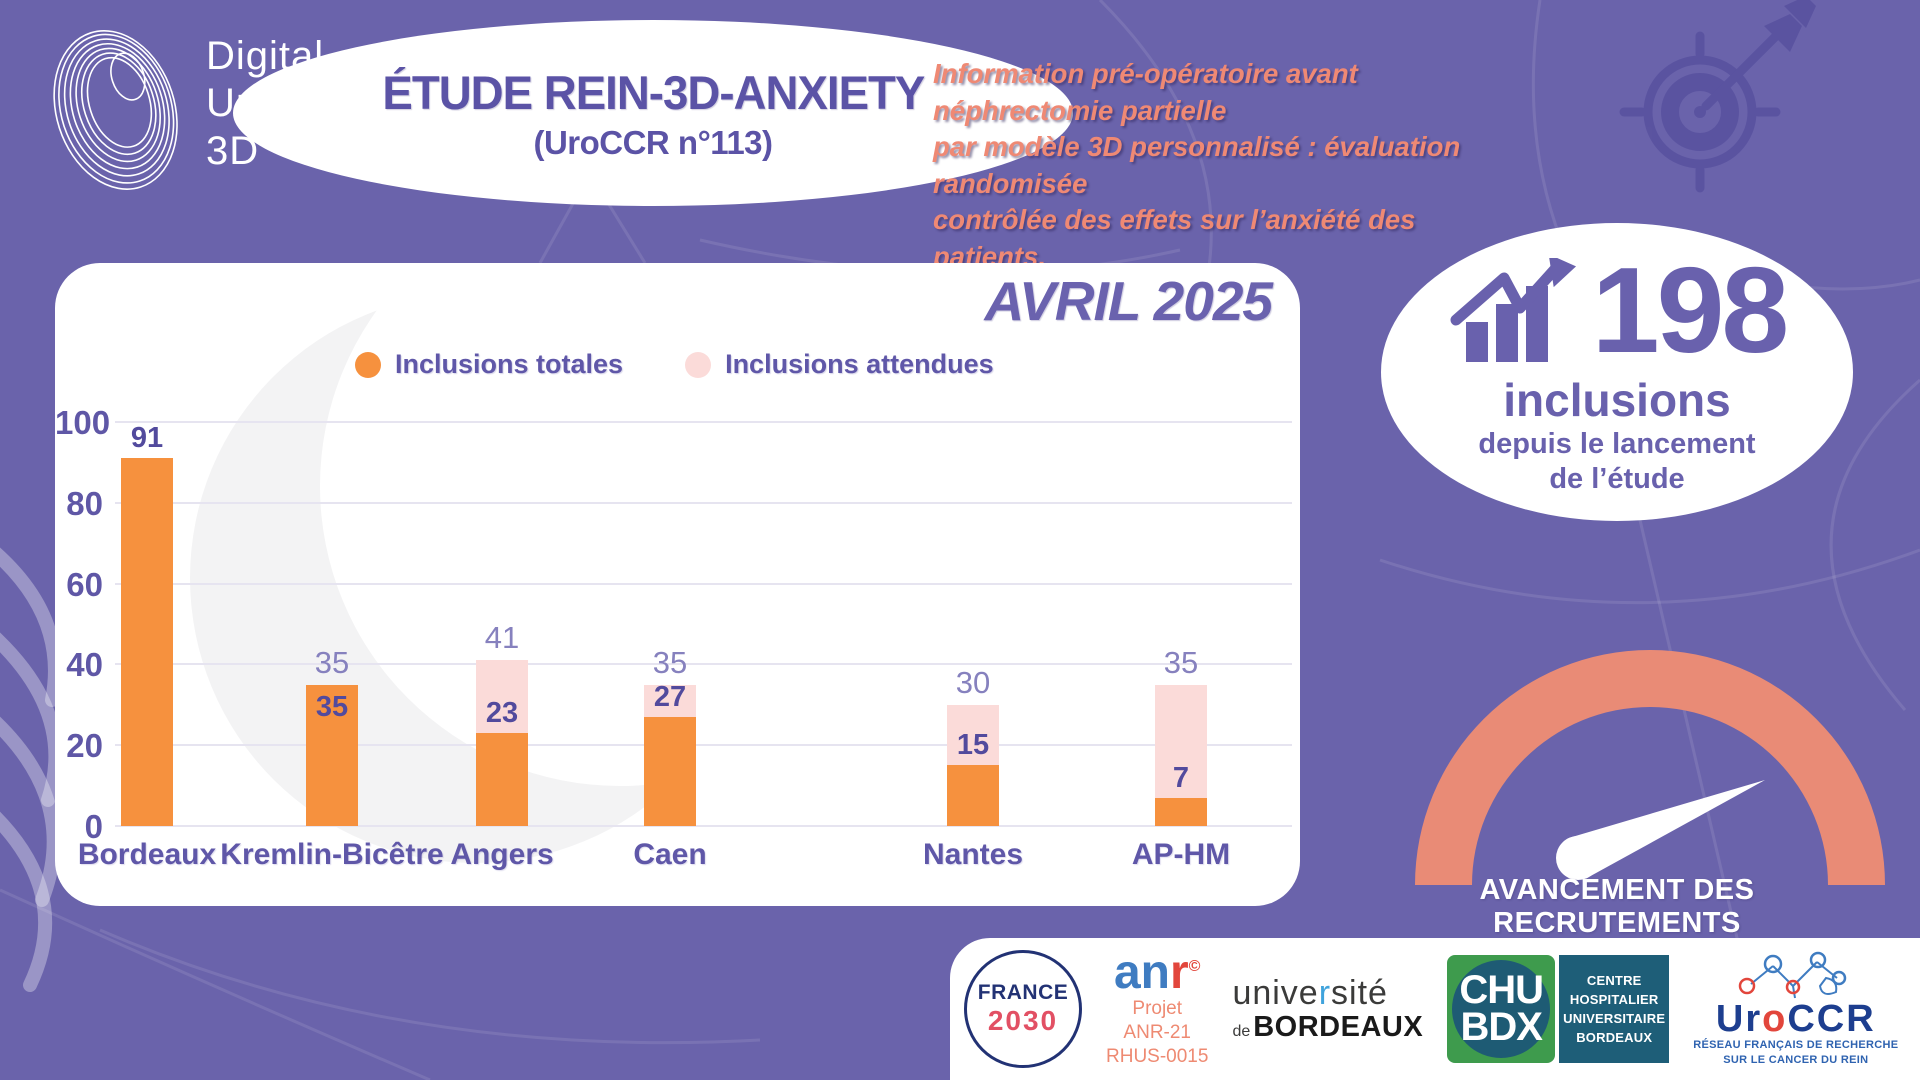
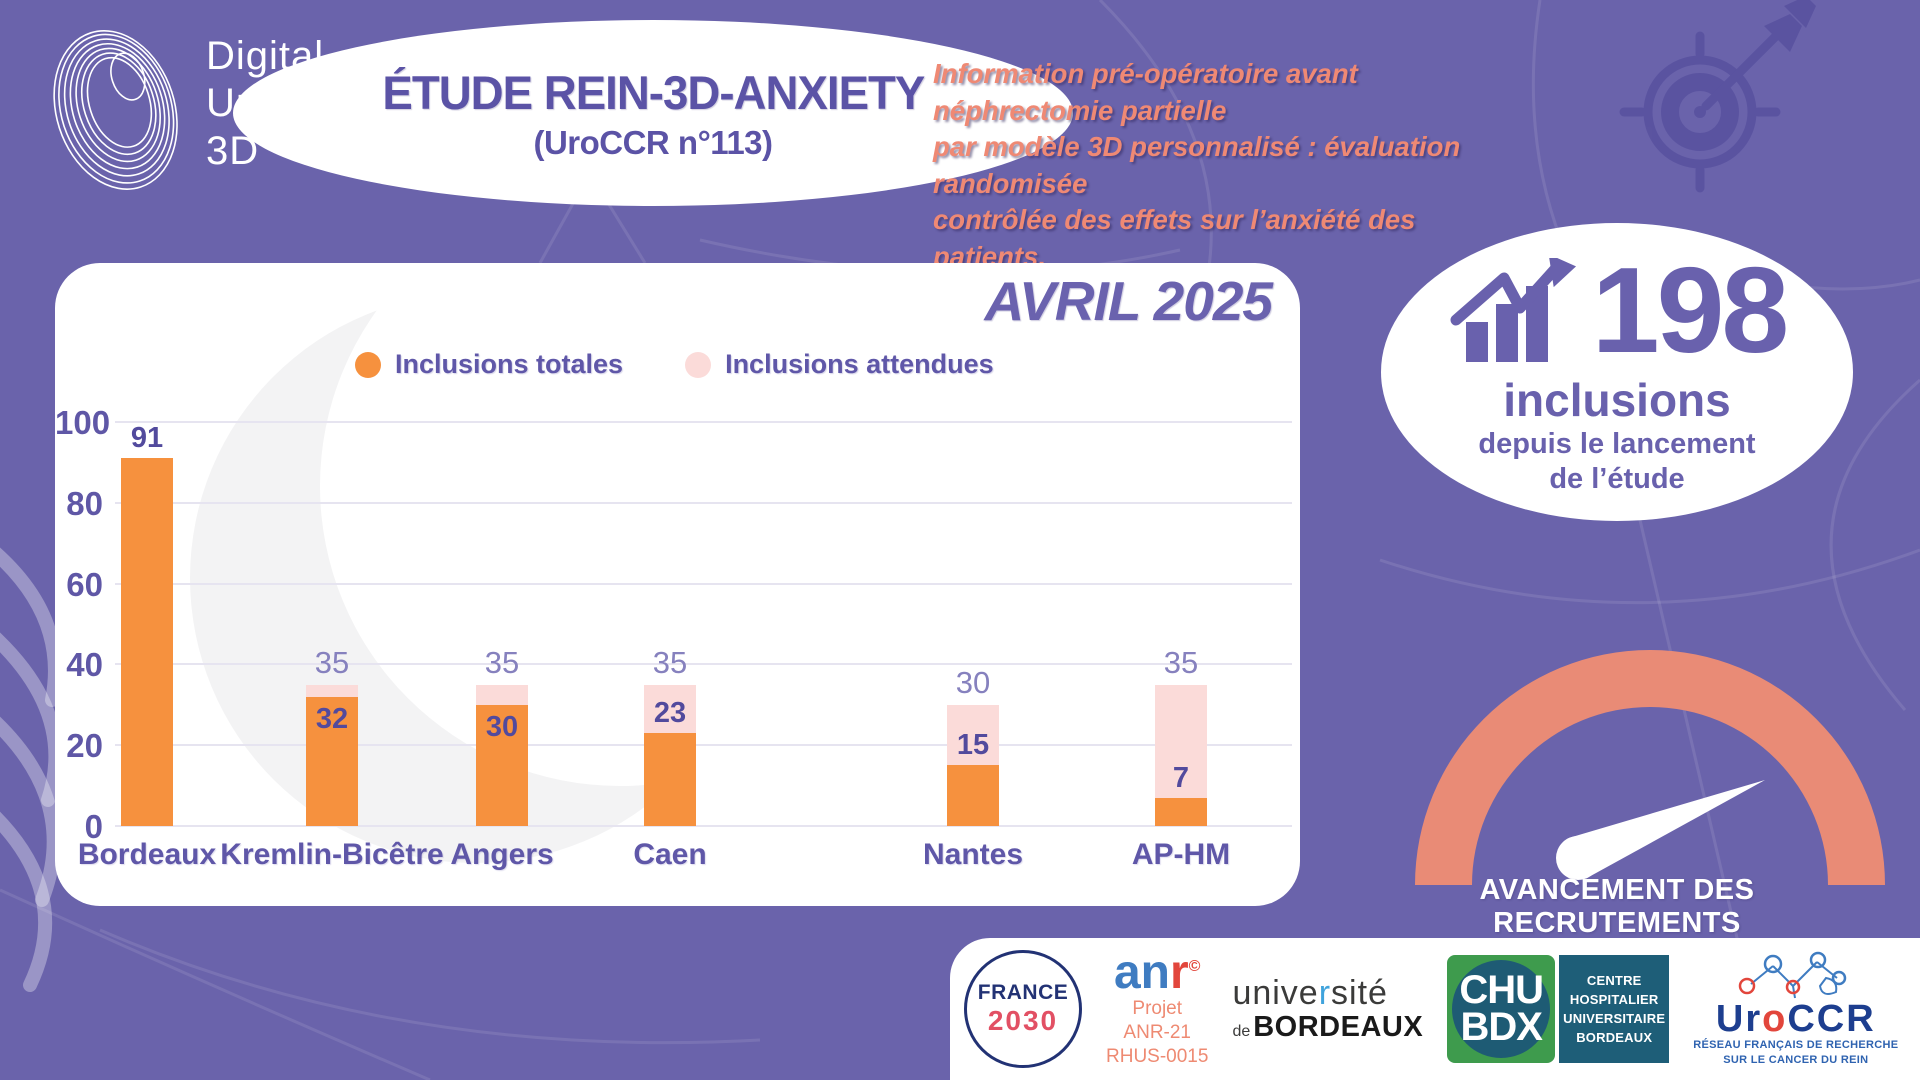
Inclusions totales/Kremlin-Bicêtre: 35 -> 32
Inclusions totales/Angers: 23 -> 30
Inclusions attendues/Angers: 41 -> 35
Inclusions totales/Caen: 27 -> 23
